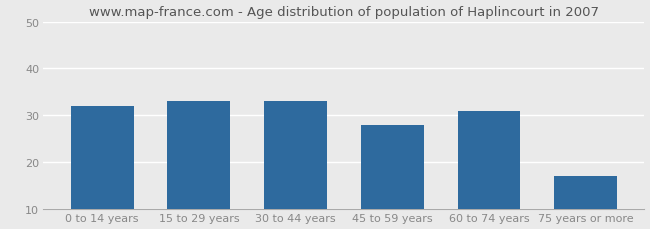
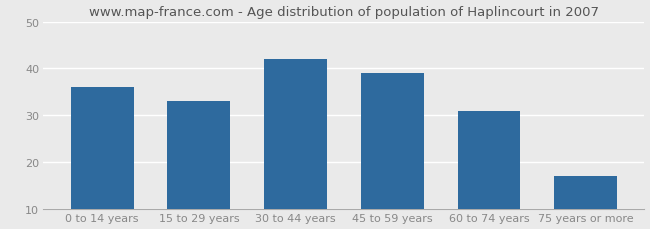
0 to 14 years: 32 -> 36
30 to 44 years: 33 -> 42
45 to 59 years: 28 -> 39
